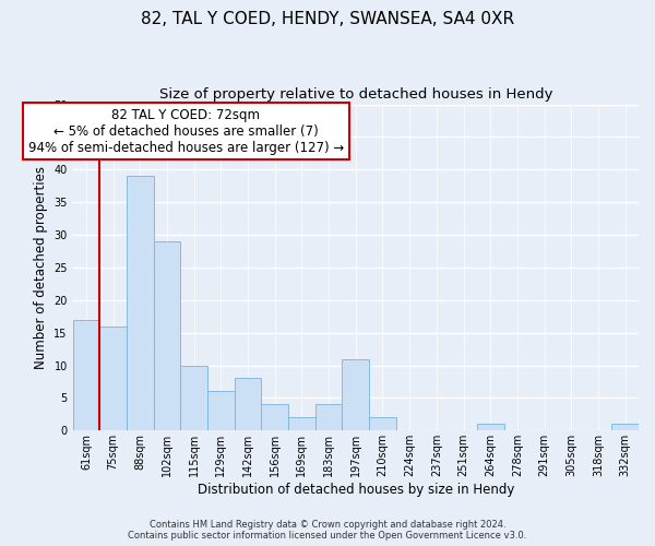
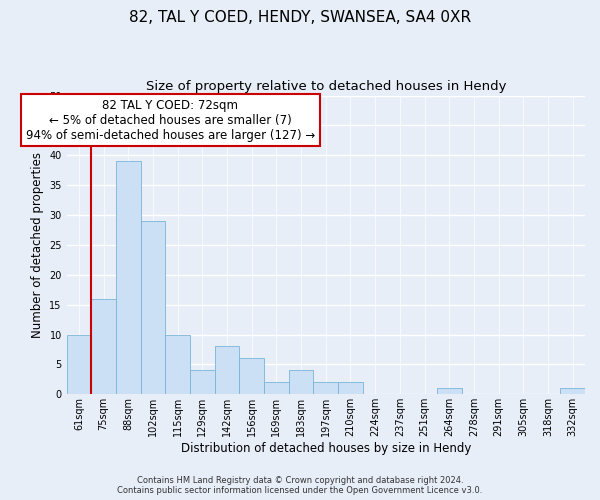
61sqm: 17 -> 10
129sqm: 6 -> 4
156sqm: 4 -> 6
197sqm: 11 -> 2
